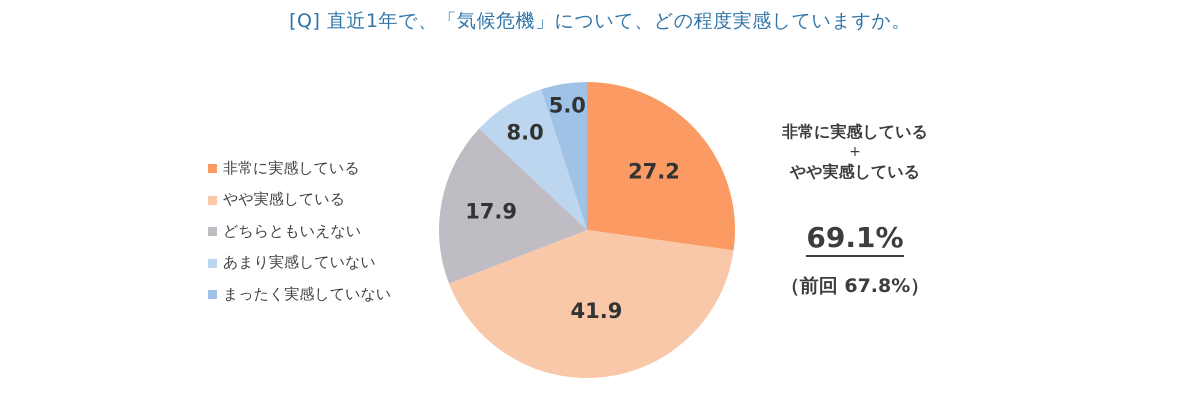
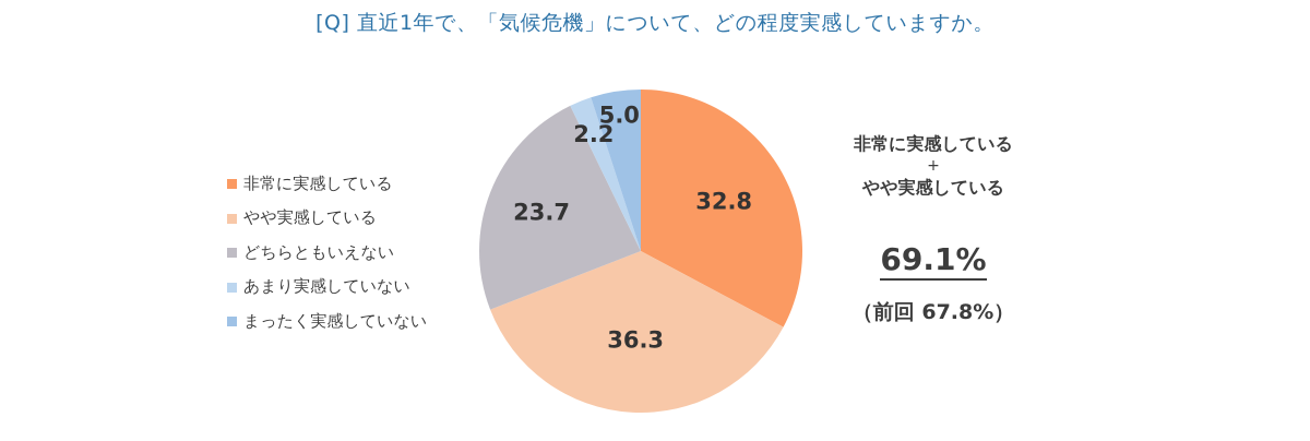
非常に実感している: 27.2 -> 32.8
やや実感している: 41.9 -> 36.3
どちらともいえない: 17.9 -> 23.7
あまり実感していない: 8.0 -> 2.2
